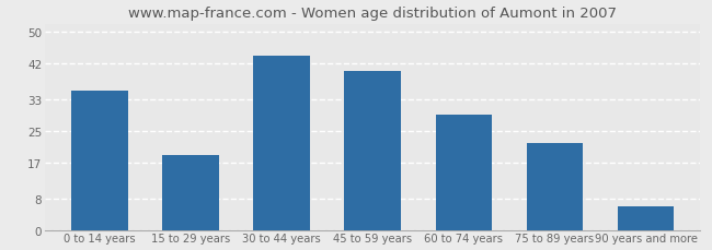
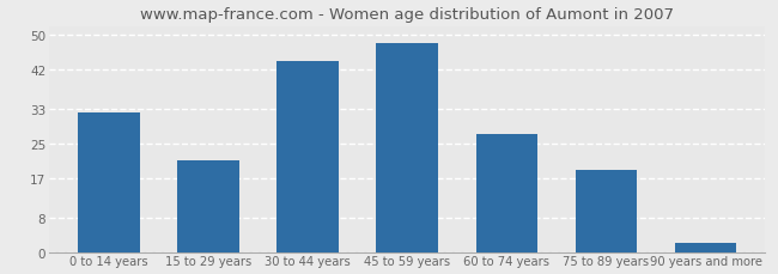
0 to 14 years: 35 -> 32
15 to 29 years: 19 -> 21
45 to 59 years: 40 -> 48
60 to 74 years: 29 -> 27
75 to 89 years: 22 -> 19
90 years and more: 6 -> 2
